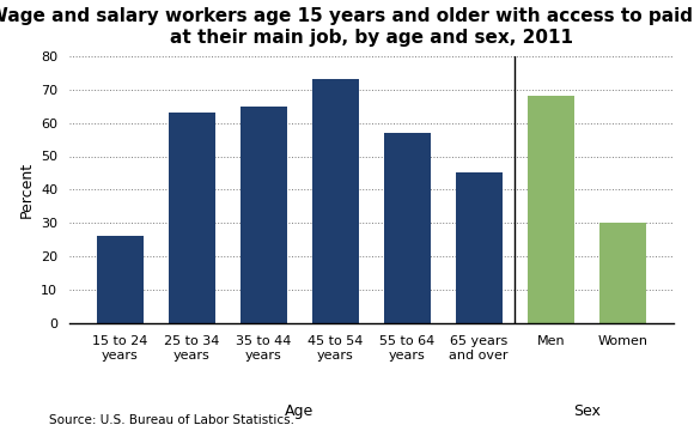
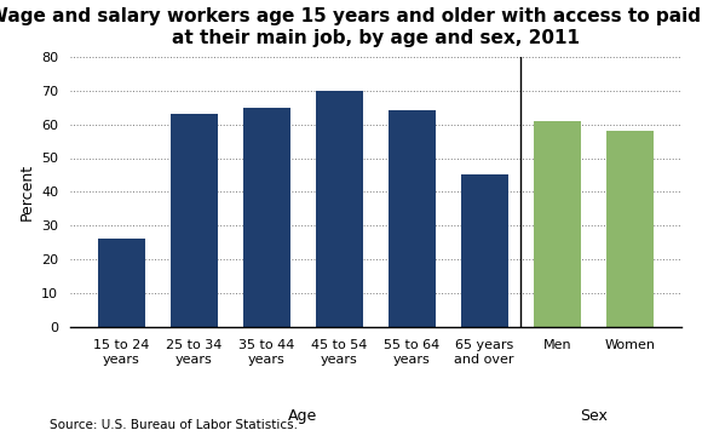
45 to 54 years: 73 -> 70
55 to 64 years: 57 -> 64
Men: 68 -> 61
Women: 30 -> 58
